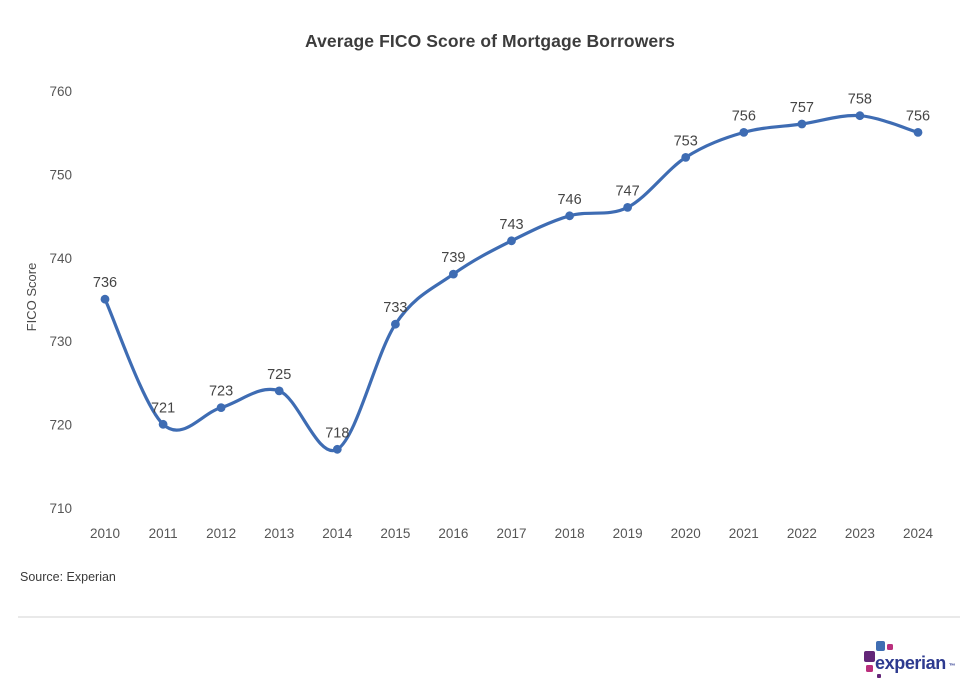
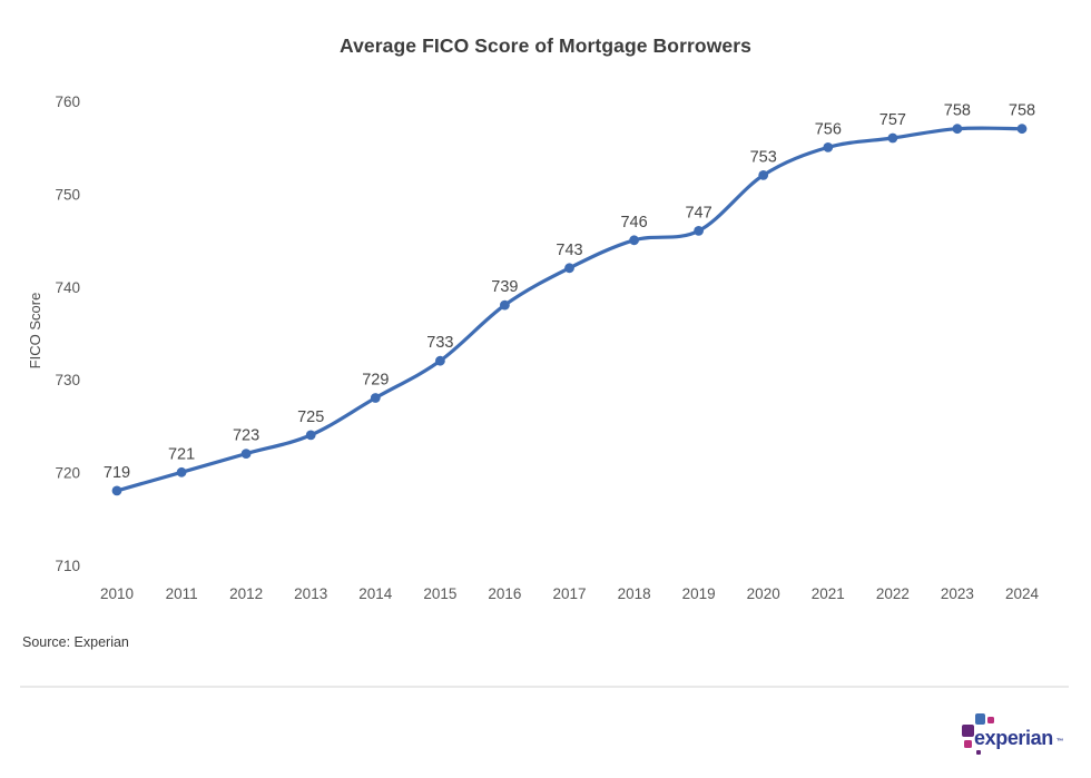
2010: 736 -> 719
2014: 718 -> 729
2024: 756 -> 758
